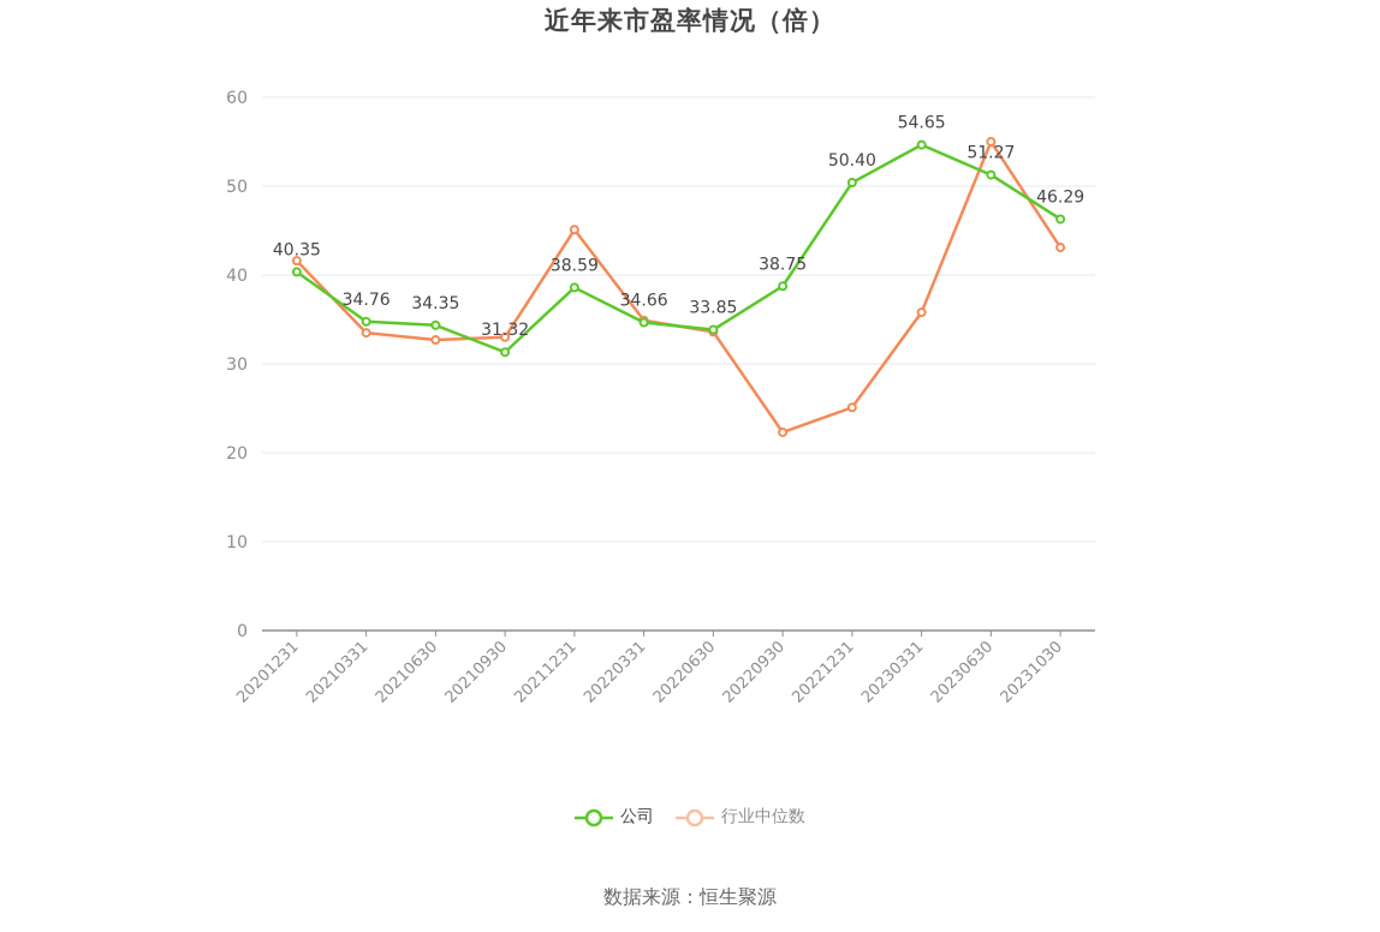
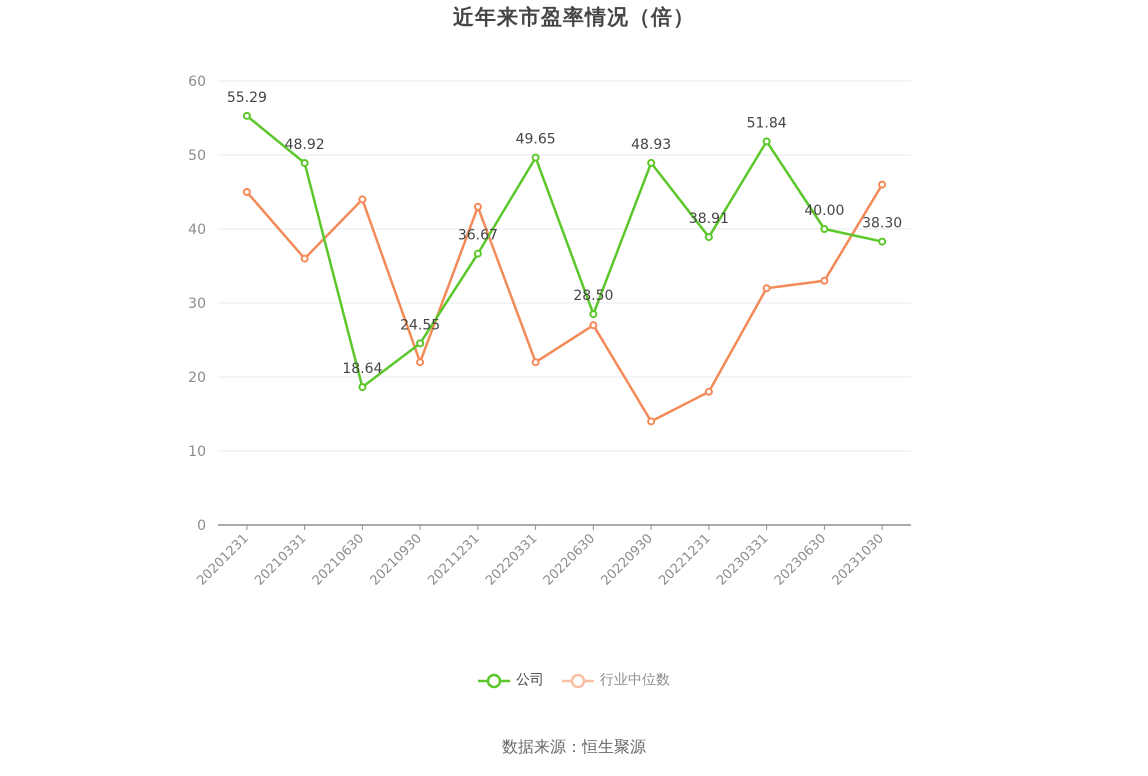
公司/20201231: 40.35 -> 55.29
行业中位数/20201231: 42 -> 45
公司/20210331: 34.76 -> 48.92
行业中位数/20210331: 34 -> 36
公司/20210630: 34.35 -> 18.64
行业中位数/20210630: 33 -> 44
公司/20210930: 31.32 -> 24.55
行业中位数/20210930: 33 -> 22
公司/20211231: 38.59 -> 36.67
行业中位数/20211231: 45 -> 43
公司/20220331: 34.66 -> 49.65
行业中位数/20220331: 35 -> 22
公司/20220630: 33.85 -> 28.50
行业中位数/20220630: 34 -> 27
公司/20220930: 38.75 -> 48.93
行业中位数/20220930: 22 -> 14
公司/20221231: 50.40 -> 38.91
行业中位数/20221231: 25 -> 18
公司/20230331: 54.65 -> 51.84
行业中位数/20230331: 36 -> 32
公司/20230630: 51.27 -> 40.00
行业中位数/20230630: 55 -> 33
公司/20231030: 46.29 -> 38.30
行业中位数/20231030: 43 -> 46
